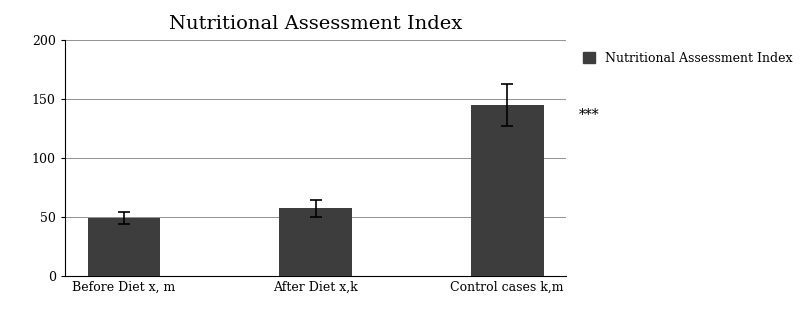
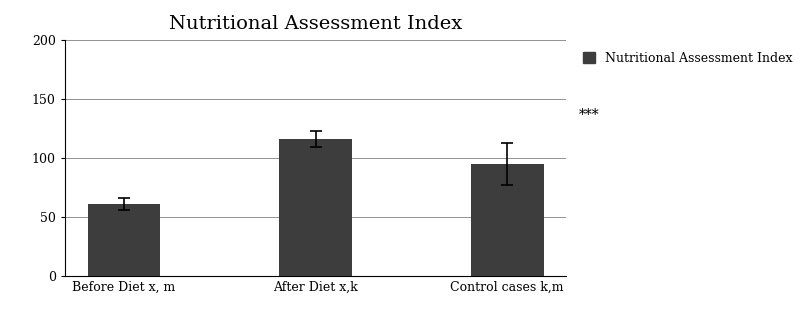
Before Diet x, m: 49 -> 61
After Diet x,k: 57 -> 116
Control cases k,m: 145 -> 95
